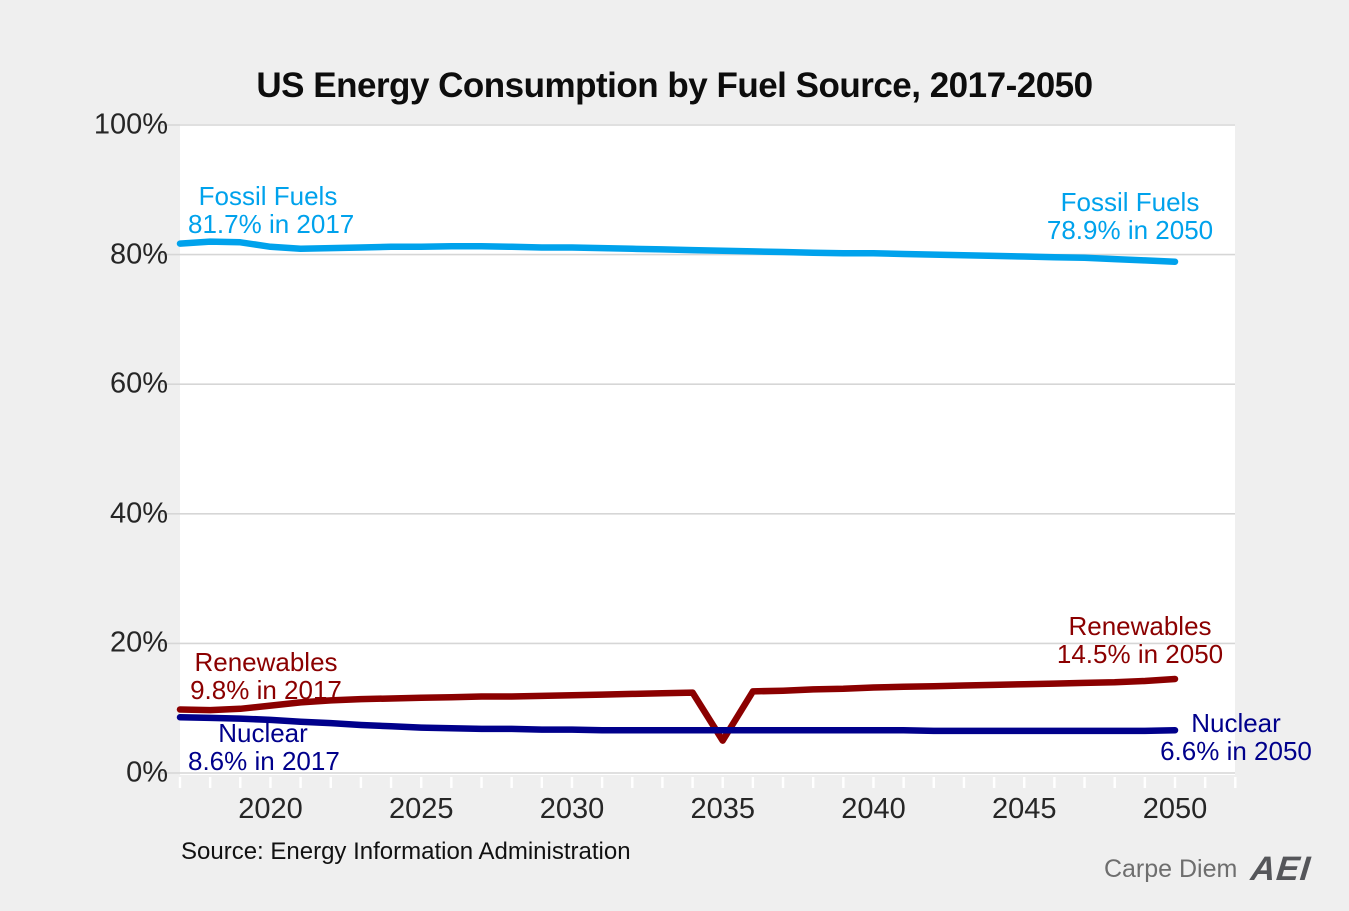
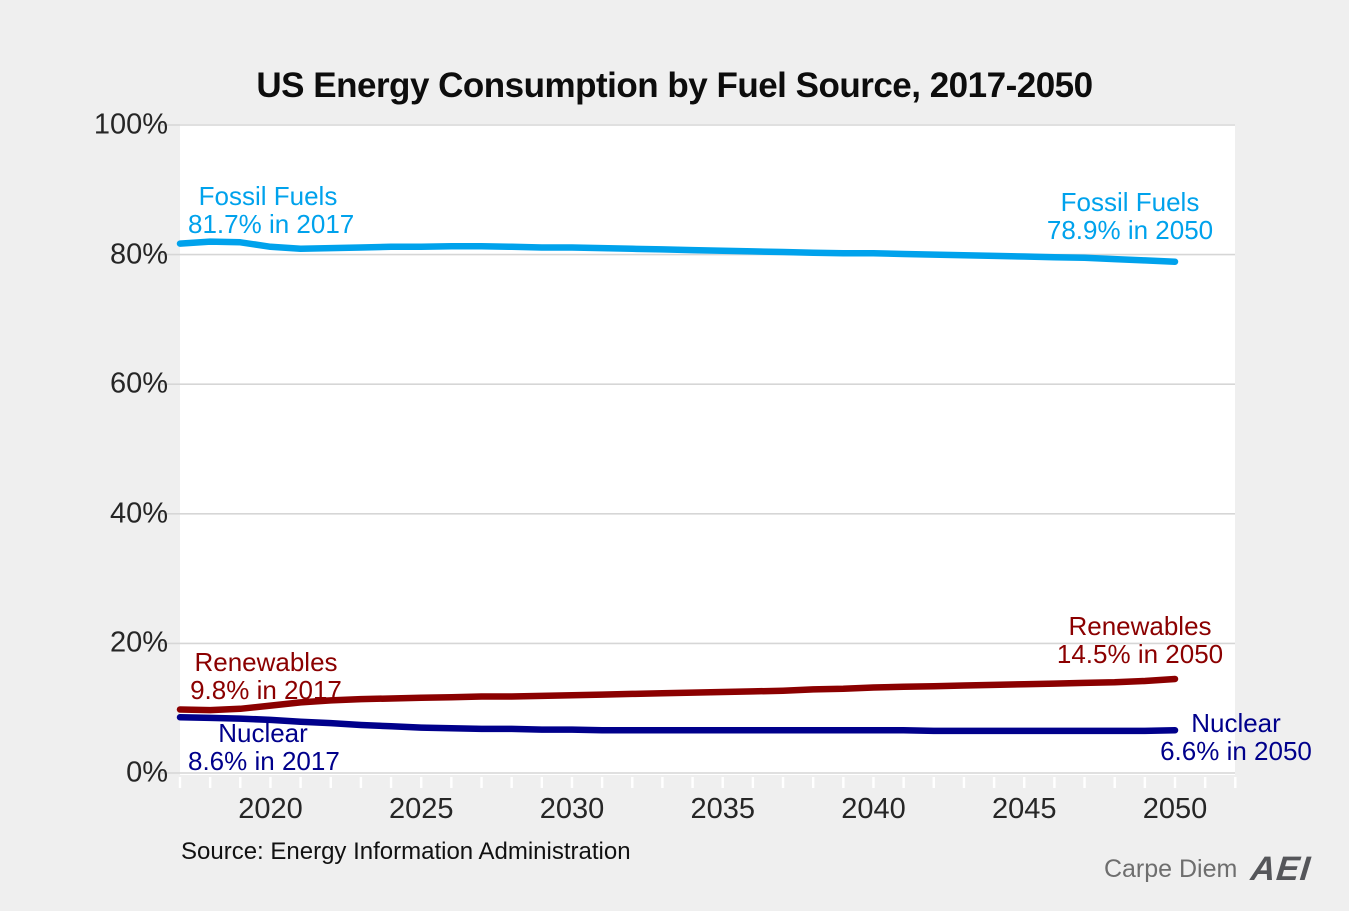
Renewables/2035: 5% -> 12%
